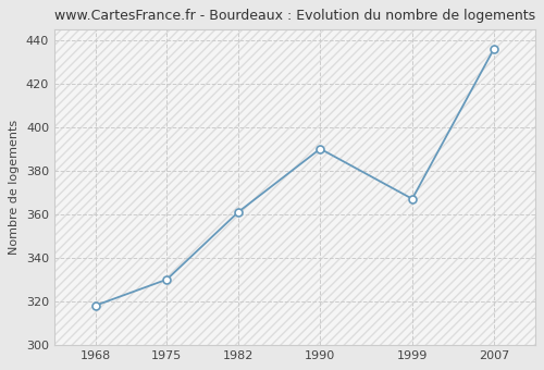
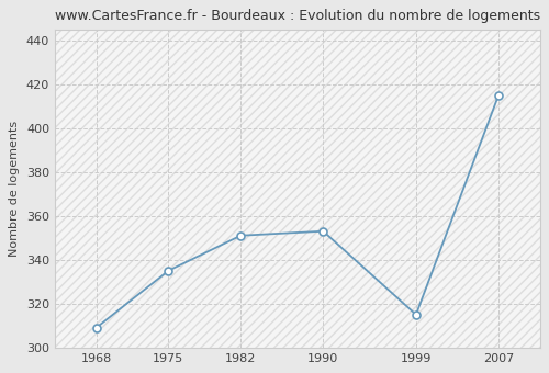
1968: 318 -> 309
1975: 330 -> 335
1982: 361 -> 351
1990: 390 -> 353
1999: 367 -> 315
2007: 436 -> 415
